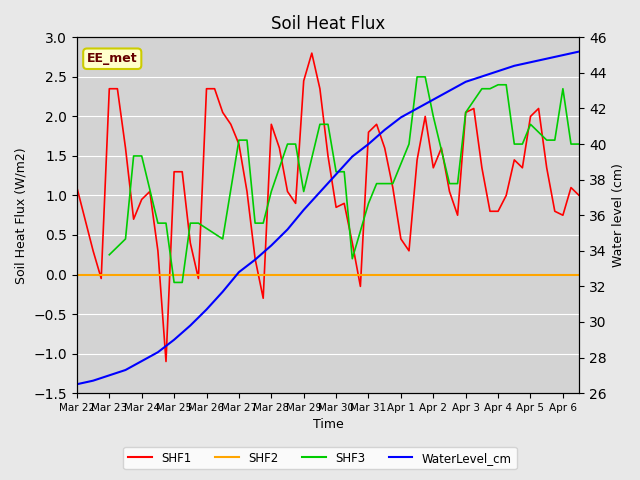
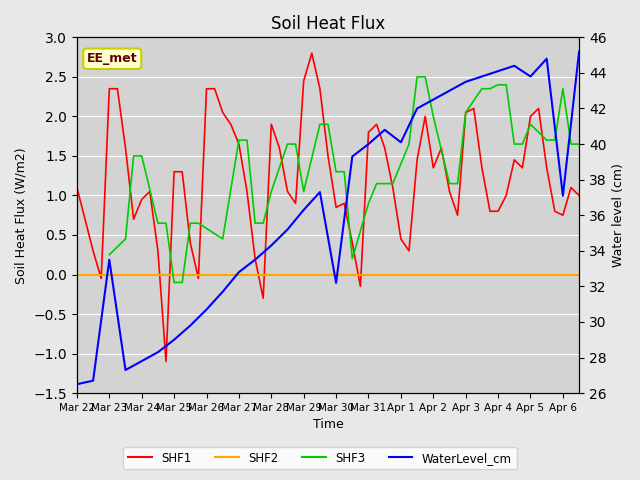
WaterLevel_cm/Mar 23: 27.0 -> 33.5
WaterLevel_cm/Mar 30: 38.3 -> 32.2
WaterLevel_cm/Apr 1: 41.5 -> 40.1
WaterLevel_cm/Apr 5: 44.6 -> 43.8
WaterLevel_cm/Apr 6: 45.0 -> 37.1
